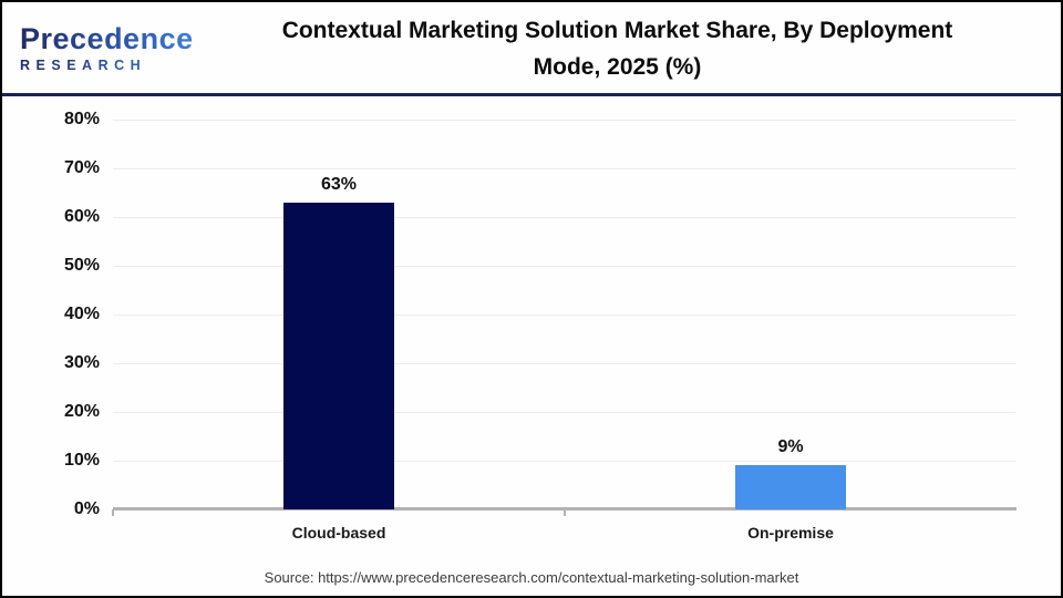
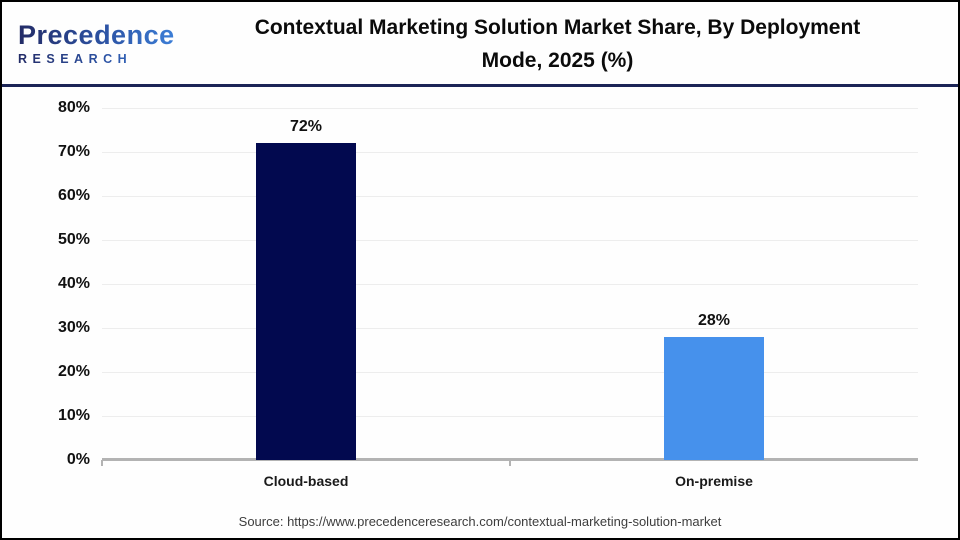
Cloud-based: 63% -> 72%
On-premise: 9% -> 28%
